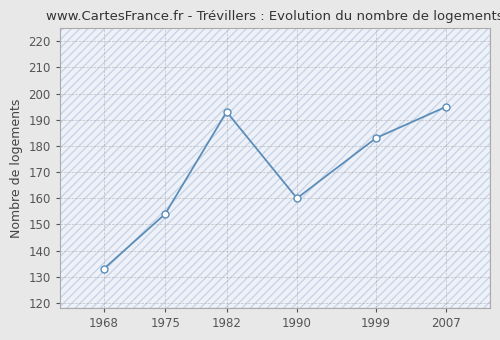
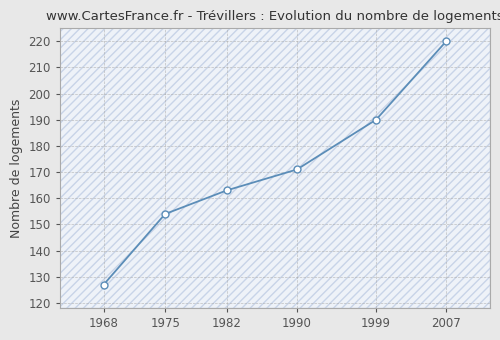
1968: 133 -> 127
1982: 193 -> 163
1990: 160 -> 171
1999: 183 -> 190
2007: 195 -> 220
